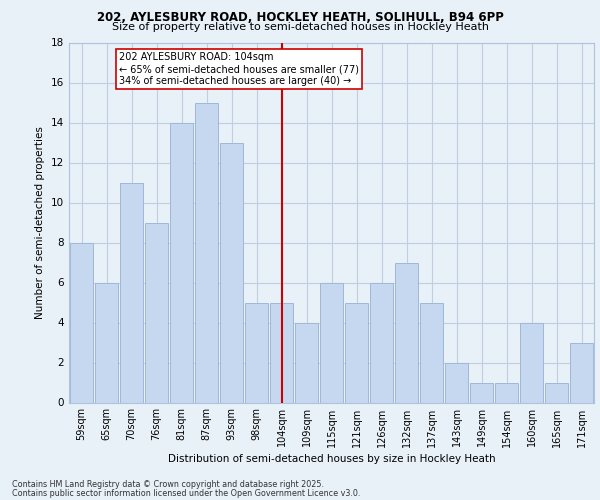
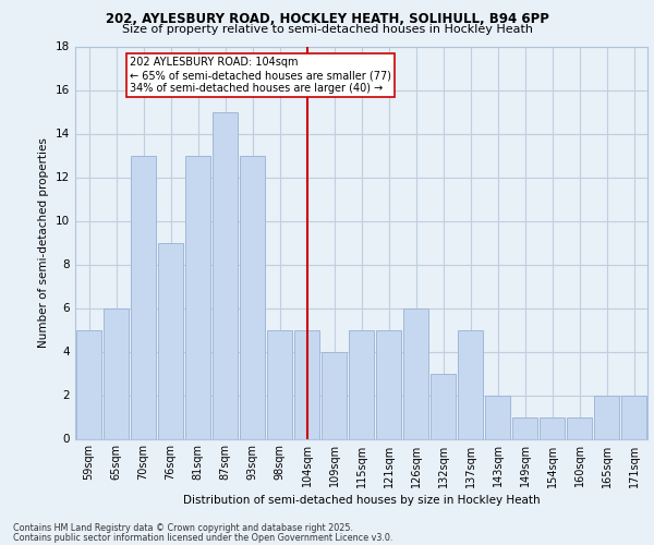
59sqm: 8 -> 5
70sqm: 11 -> 13
81sqm: 14 -> 13
115sqm: 6 -> 5
132sqm: 7 -> 3
160sqm: 4 -> 1
165sqm: 1 -> 2
171sqm: 3 -> 2
